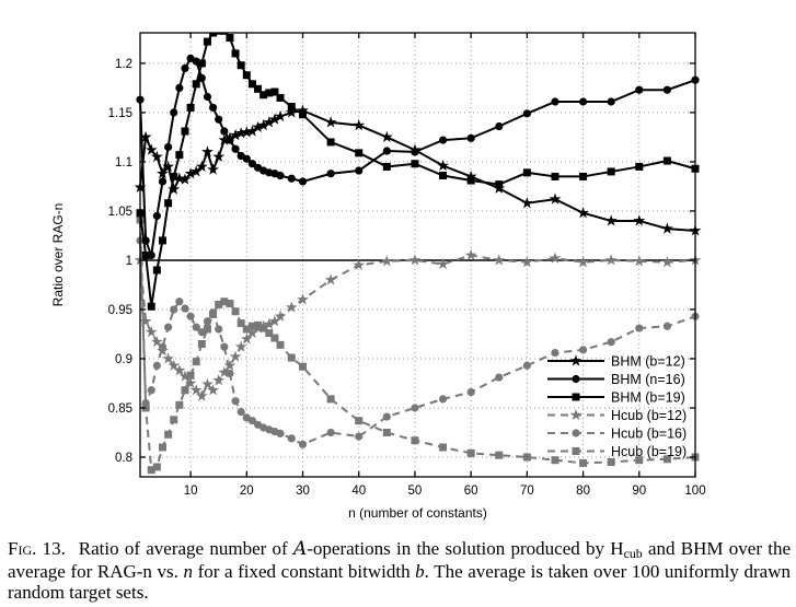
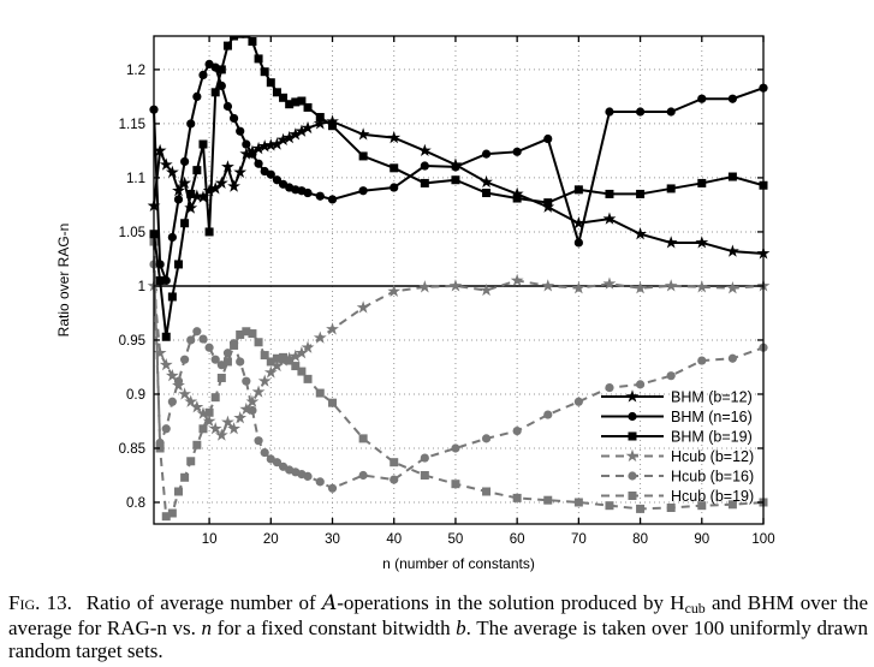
BHM (b=19)/10: 1.16 -> 1.05
BHM (n=16)/70: 1.15 -> 1.04
